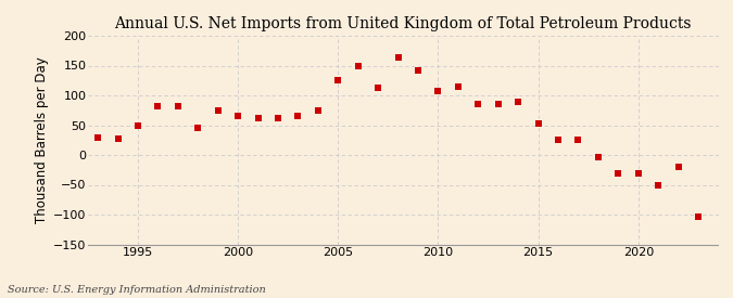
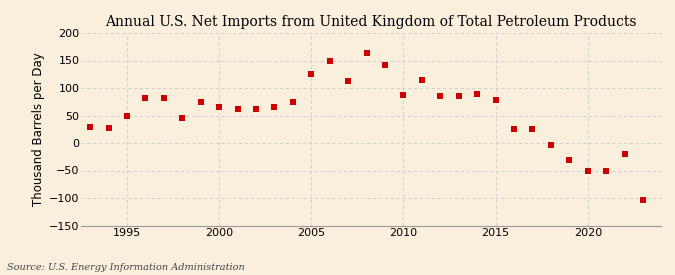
2010: 107 -> 88
2015: 53 -> 78
2020: -30 -> -50
